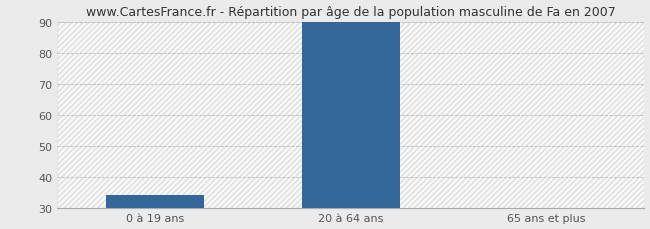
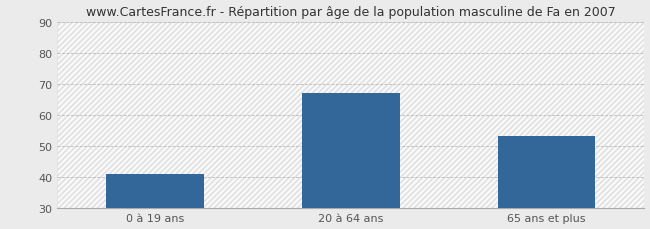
0 à 19 ans: 34 -> 41
20 à 64 ans: 90 -> 67
65 ans et plus: 30 -> 53
